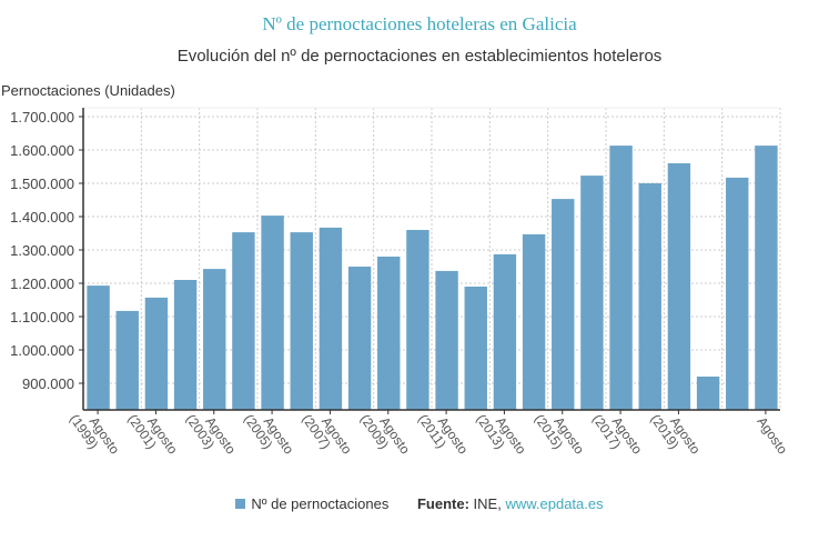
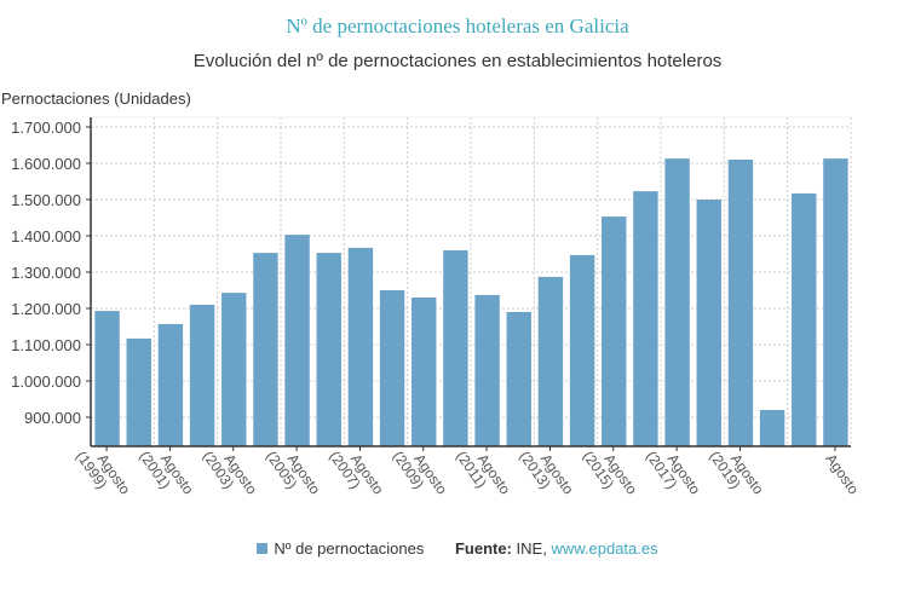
Agosto (2009): 1280000 -> 1230000
Agosto (2019): 1560000 -> 1610000
